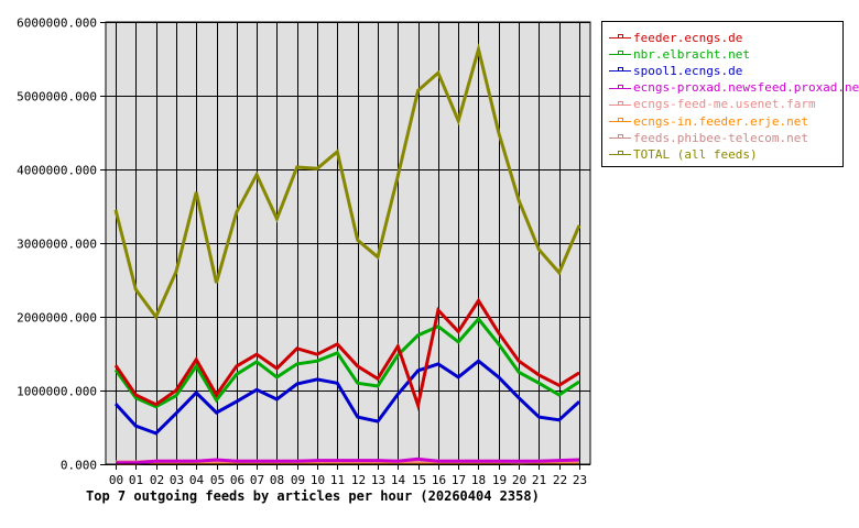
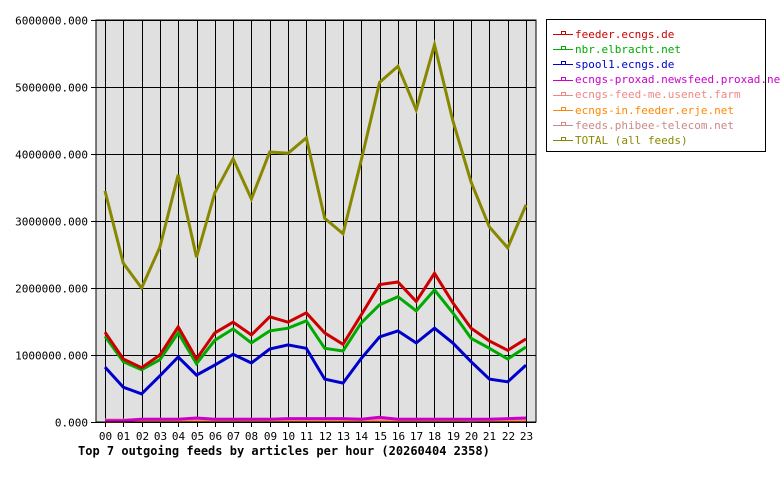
feeder.ecngs.de/15: 800000 -> 2000000
